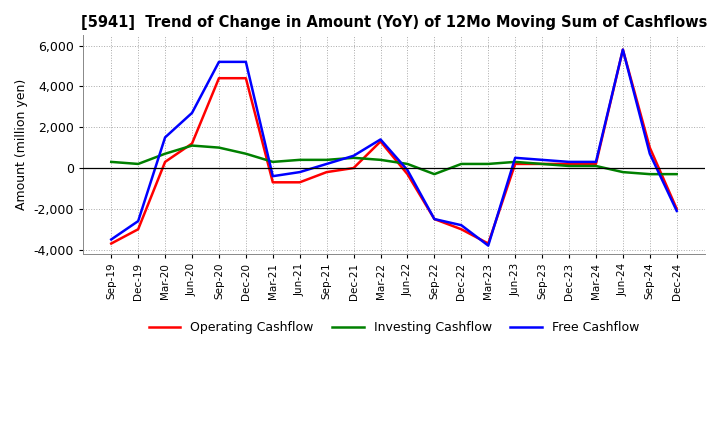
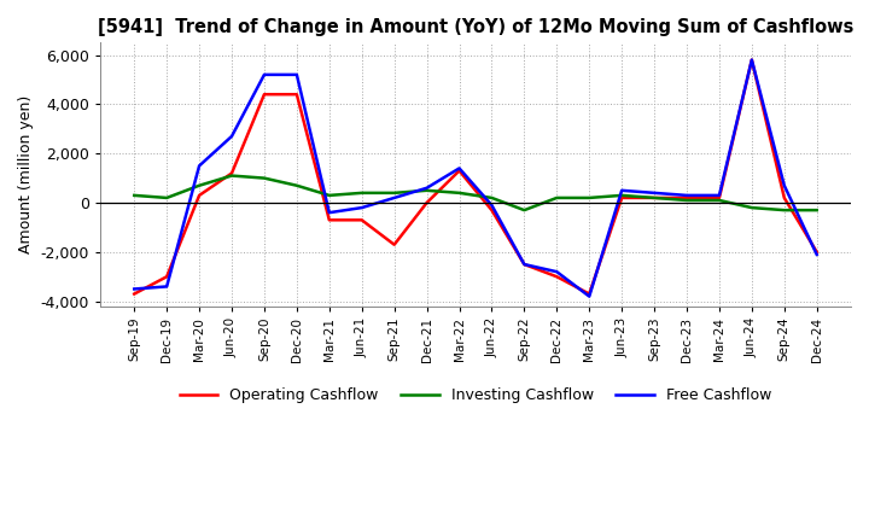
Free Cashflow/Dec-19: -2,600 -> -3,400
Operating Cashflow/Sep-21: -200 -> -1,700
Operating Cashflow/Sep-24: 1,000 -> 200
